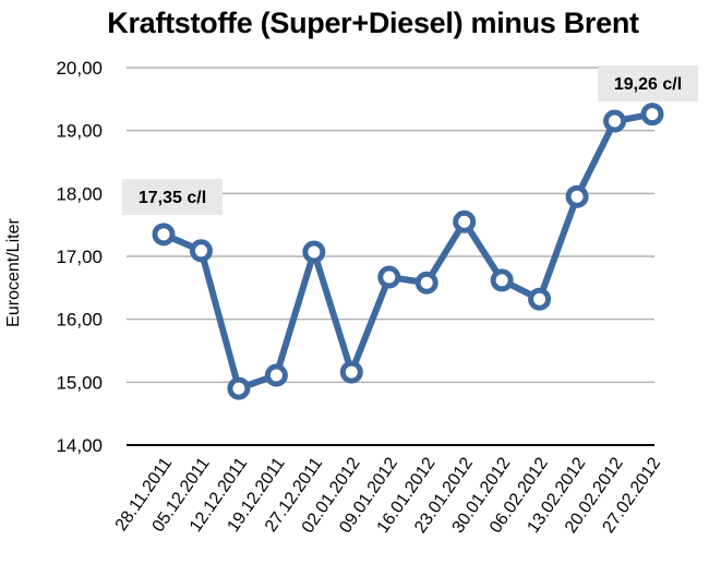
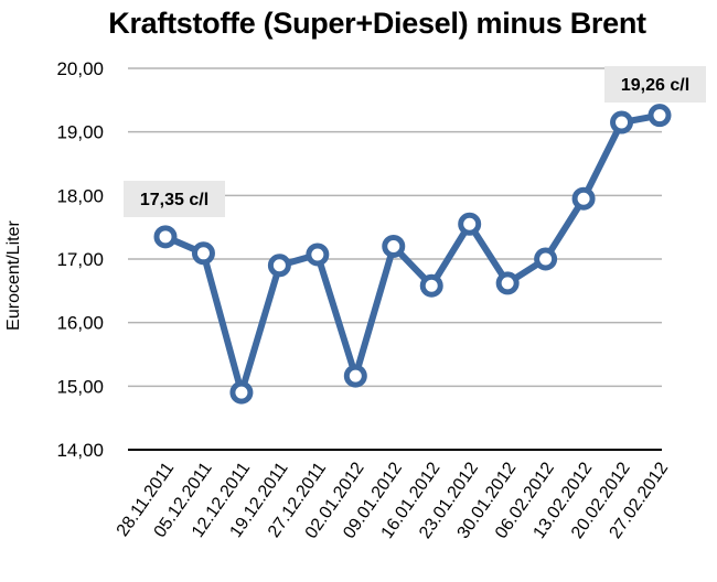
19.12.2011: 15,1 -> 16,9
09.01.2012: 16,7 -> 17,2
06.02.2012: 16,3 -> 17,0
